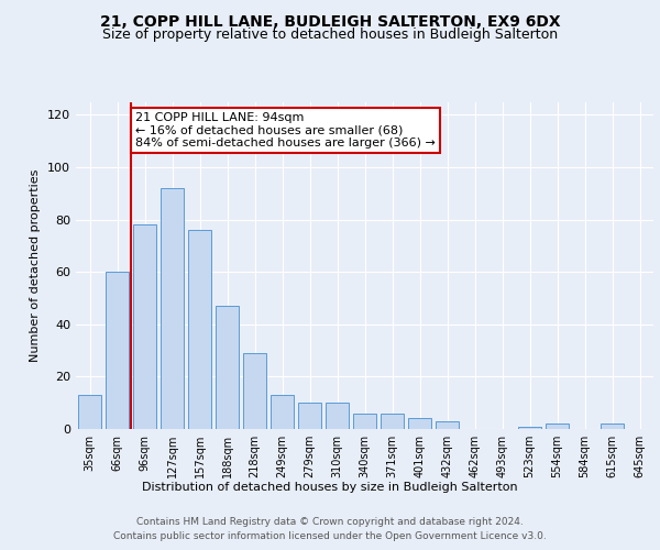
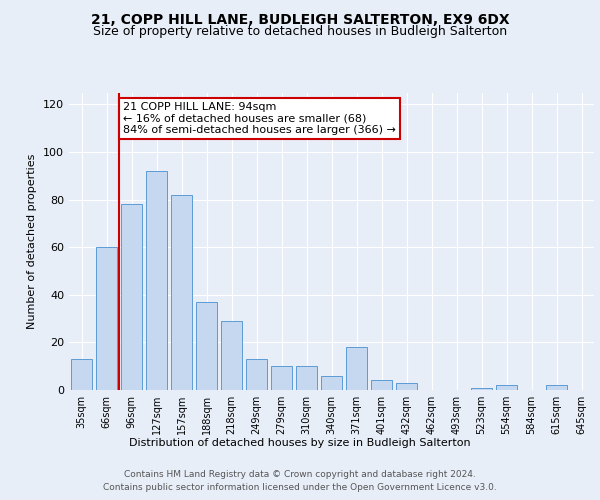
157sqm: 76 -> 82
188sqm: 47 -> 37
371sqm: 6 -> 18
